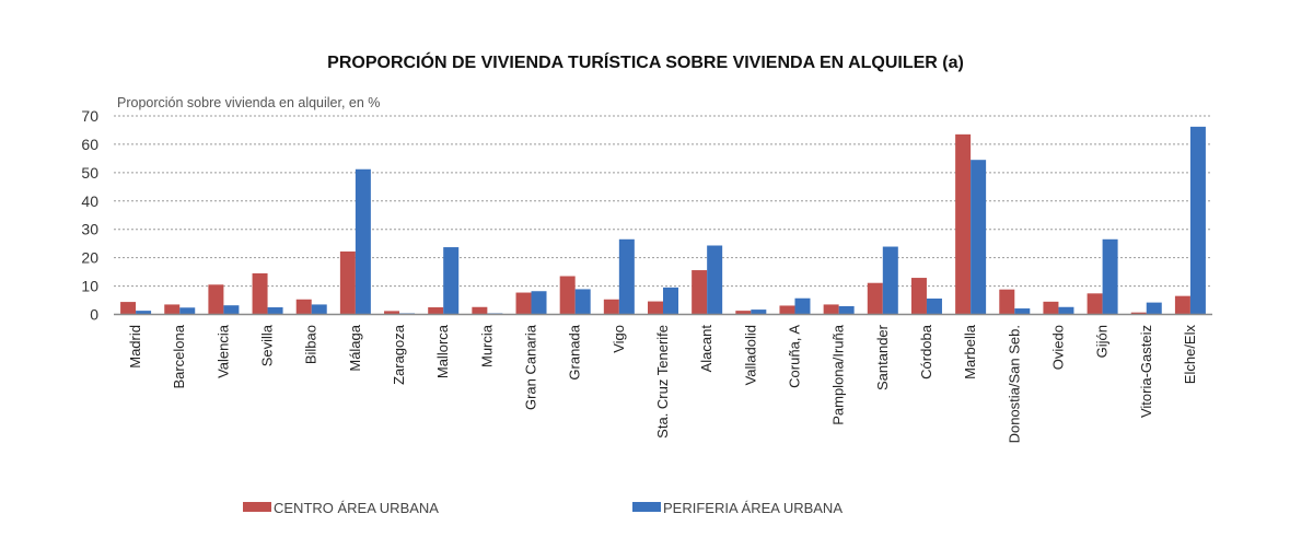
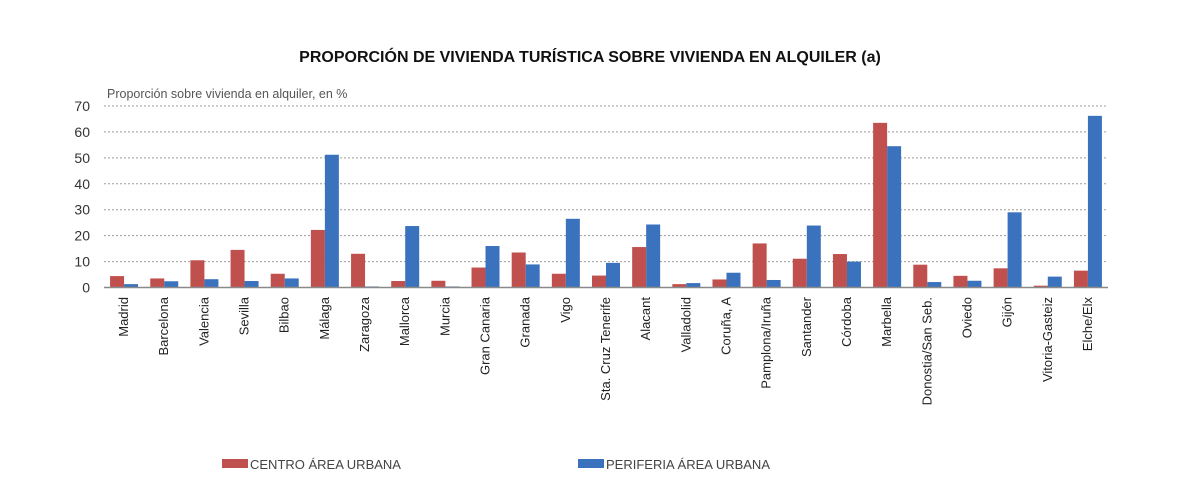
CENTRO ÁREA URBANA/Zaragoza: 1 -> 13
PERIFERIA ÁREA URBANA/Gran Canaria: 8 -> 16
CENTRO ÁREA URBANA/Pamplona/Iruña: 4 -> 17
PERIFERIA ÁREA URBANA/Córdoba: 6 -> 10
PERIFERIA ÁREA URBANA/Gijón: 26 -> 29
